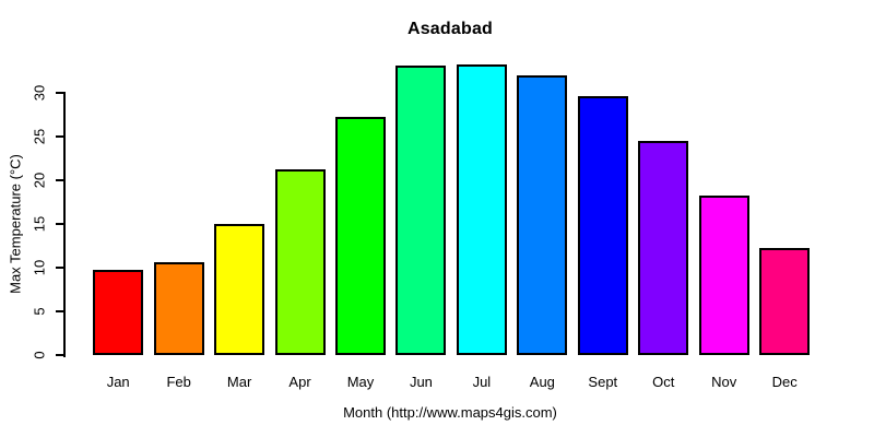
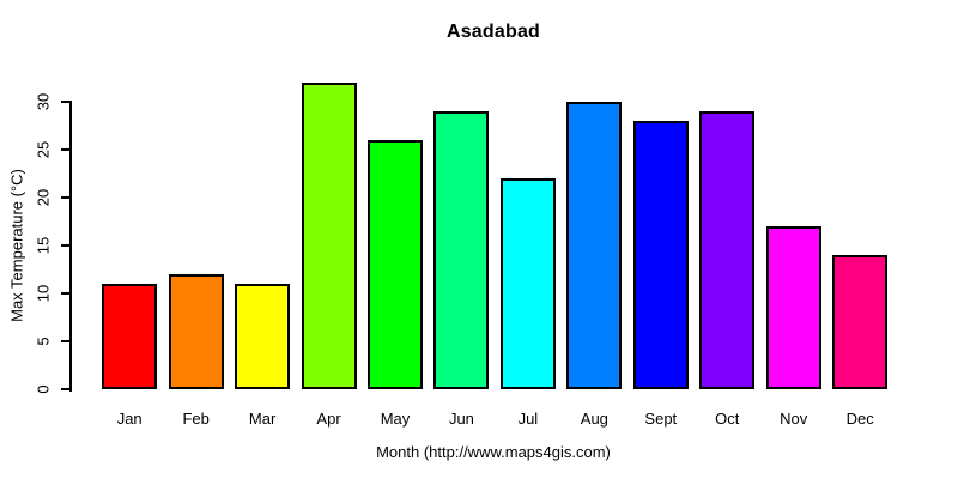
Jan: 10 -> 11
Feb: 11 -> 12
Mar: 15 -> 11
Apr: 21 -> 32
May: 27 -> 26
Jun: 33 -> 29
Jul: 33 -> 22
Aug: 32 -> 30
Sept: 30 -> 28
Oct: 24 -> 29
Nov: 18 -> 17
Dec: 12 -> 14
